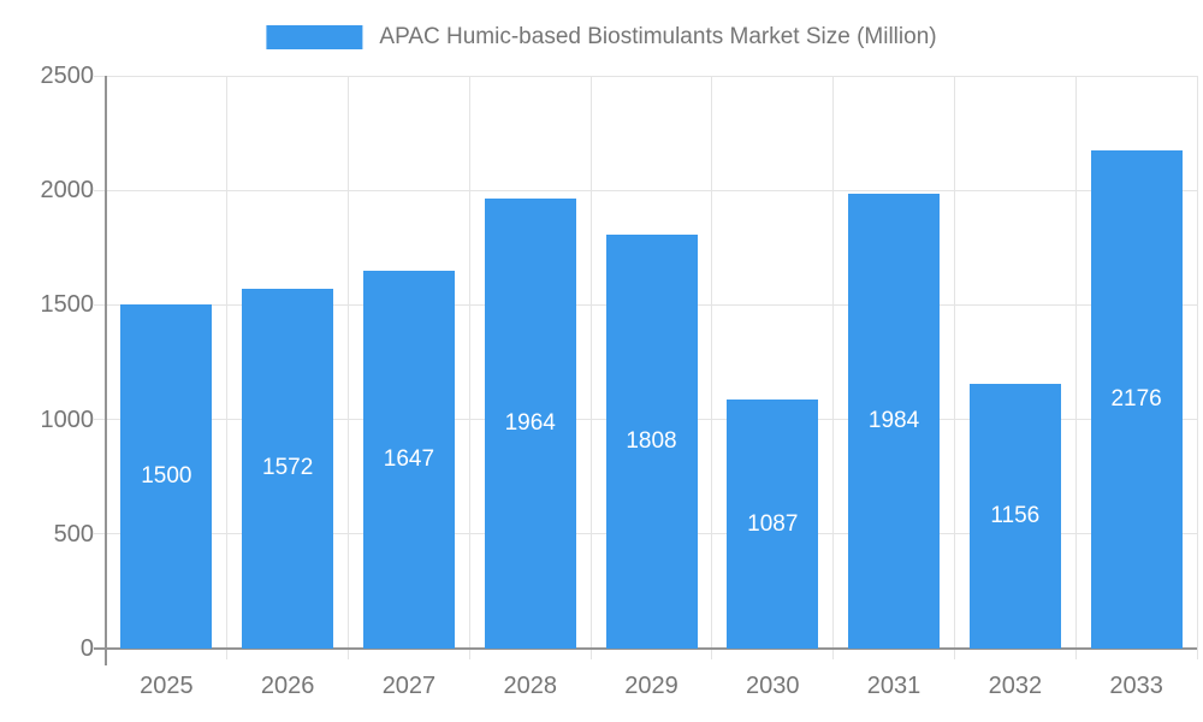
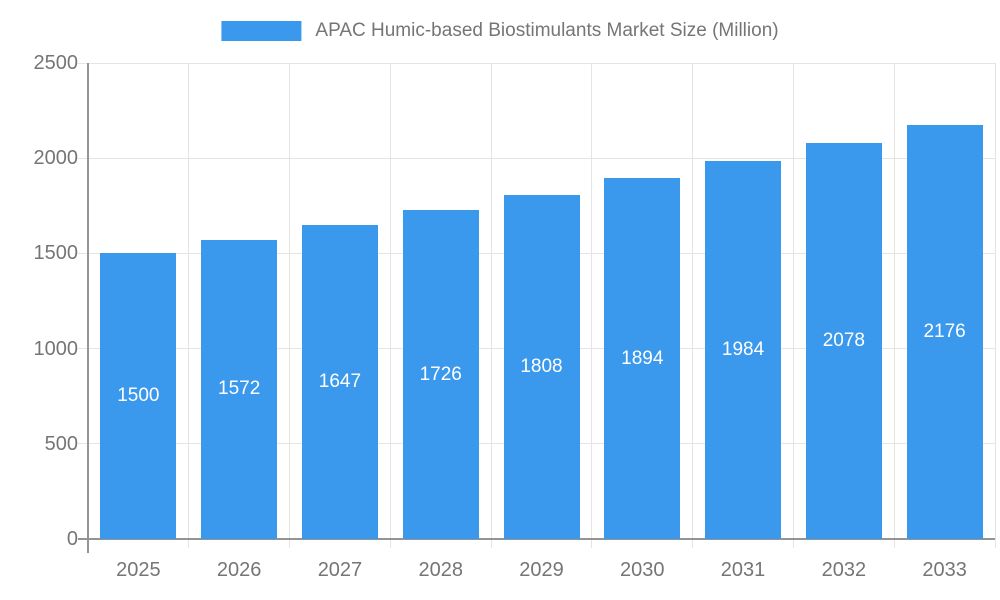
2028: 1964 -> 1726
2030: 1087 -> 1894
2032: 1156 -> 2078
